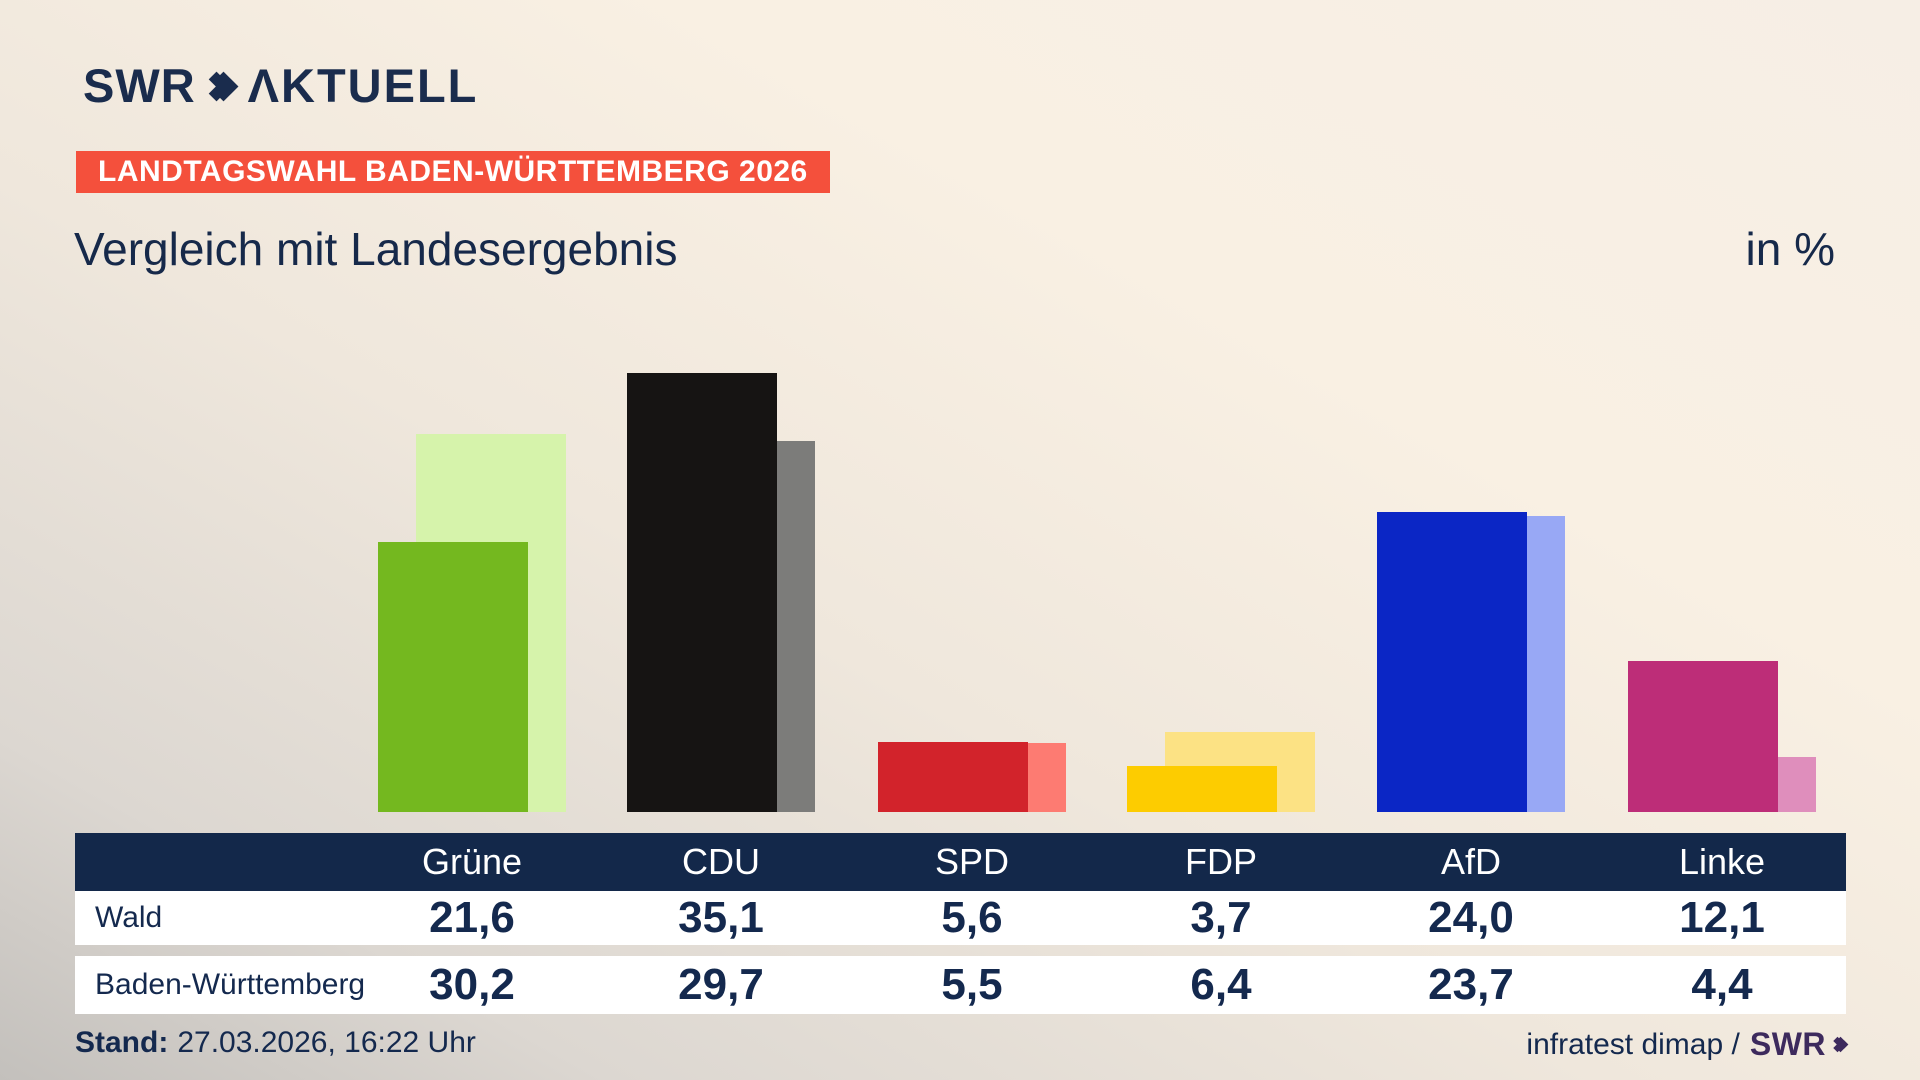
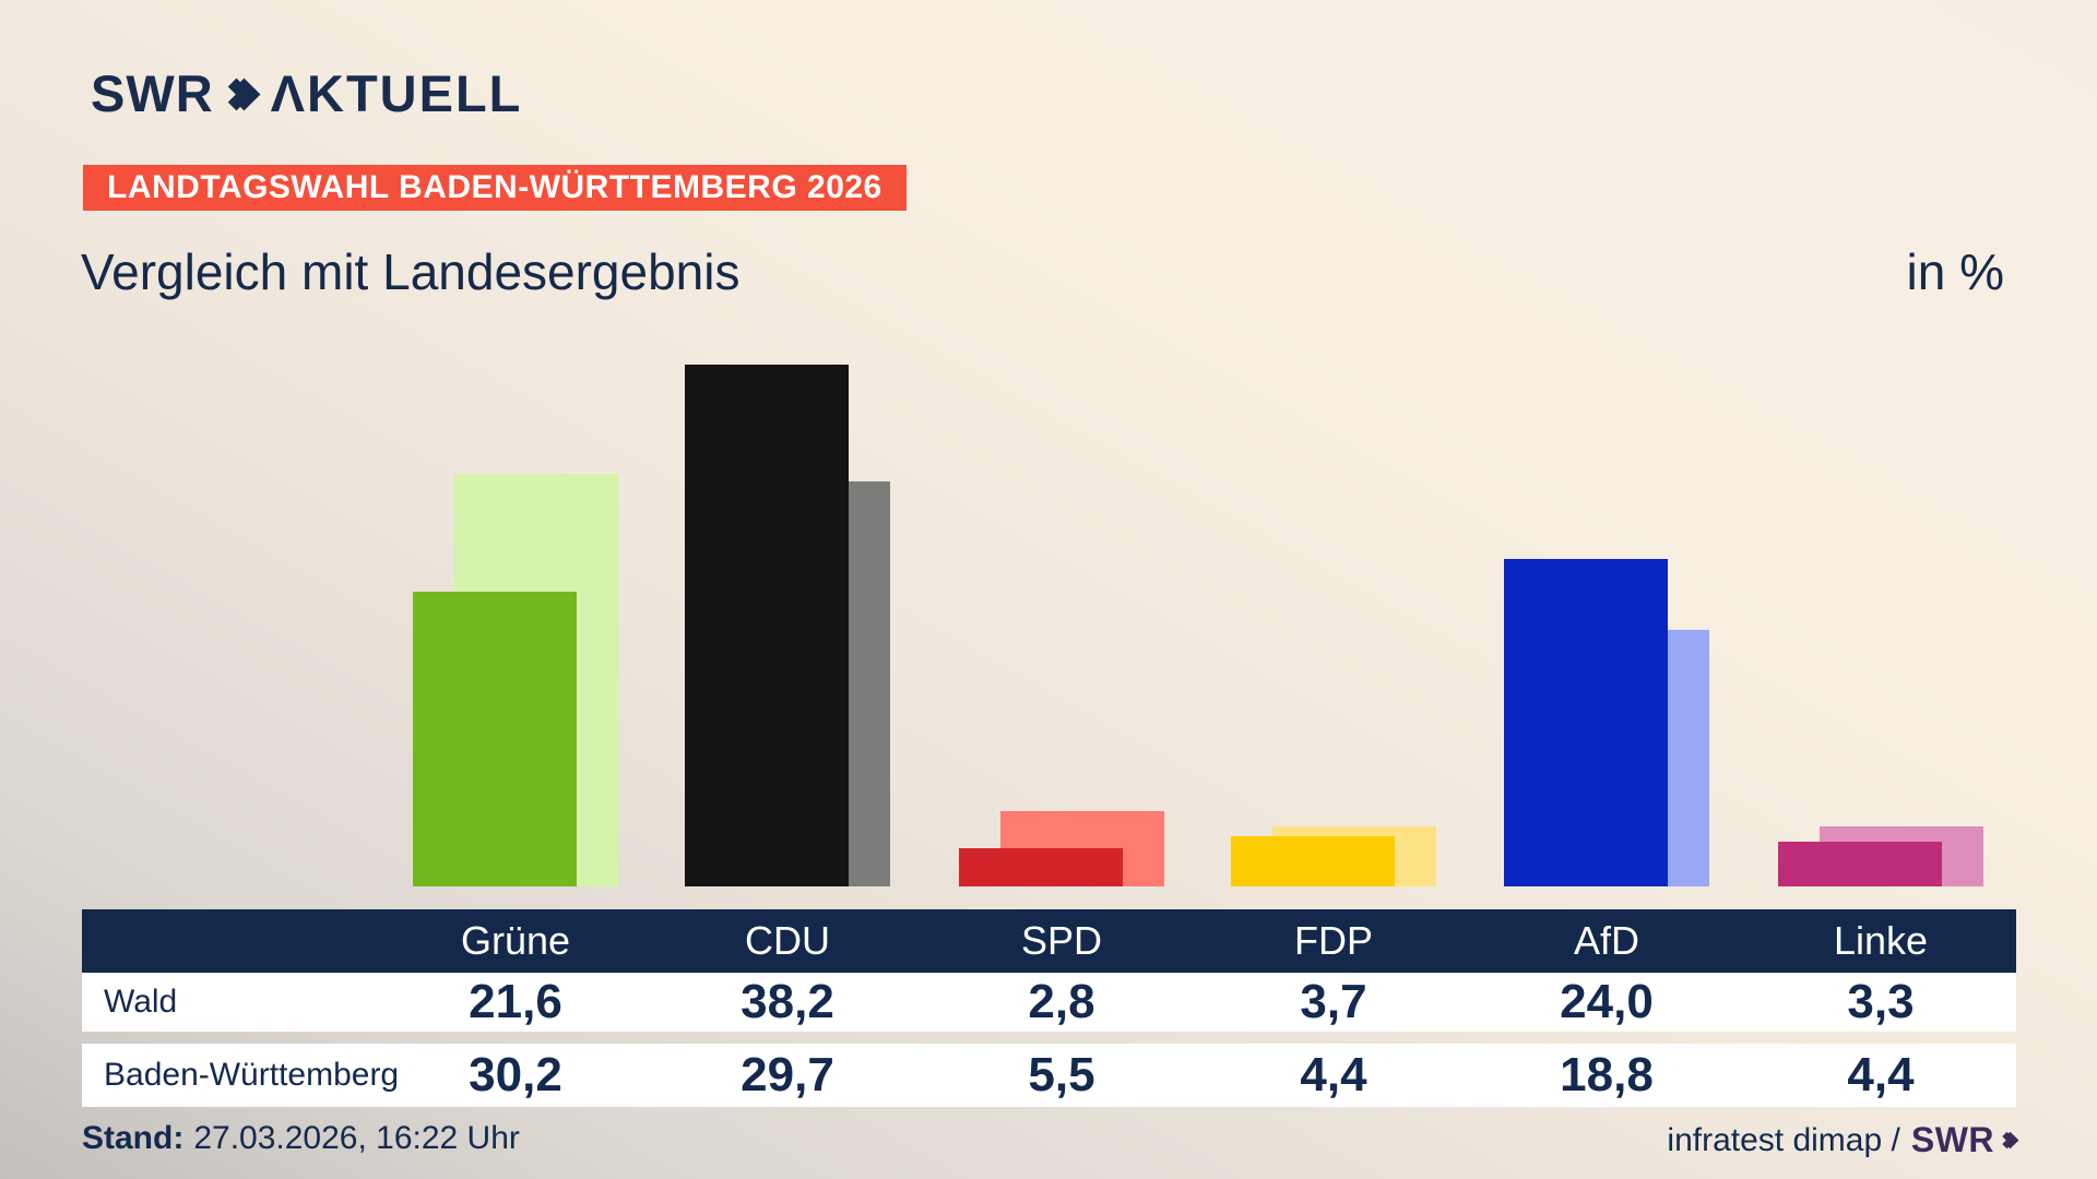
Wald/CDU: 35,1 -> 38,2
Wald/SPD: 5,6 -> 2,8
Baden-Württemberg/FDP: 6,4 -> 4,4
Baden-Württemberg/AfD: 23,7 -> 18,8
Wald/Linke: 12,1 -> 3,3
